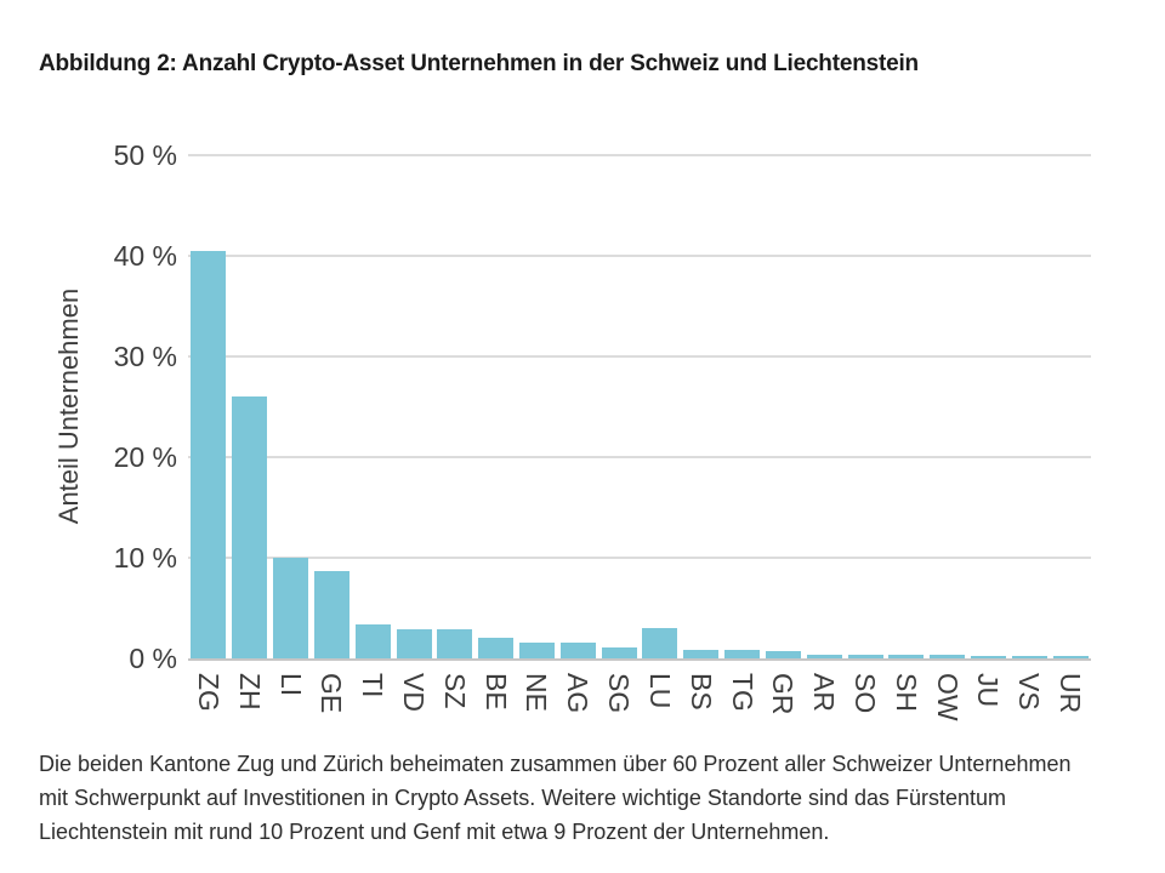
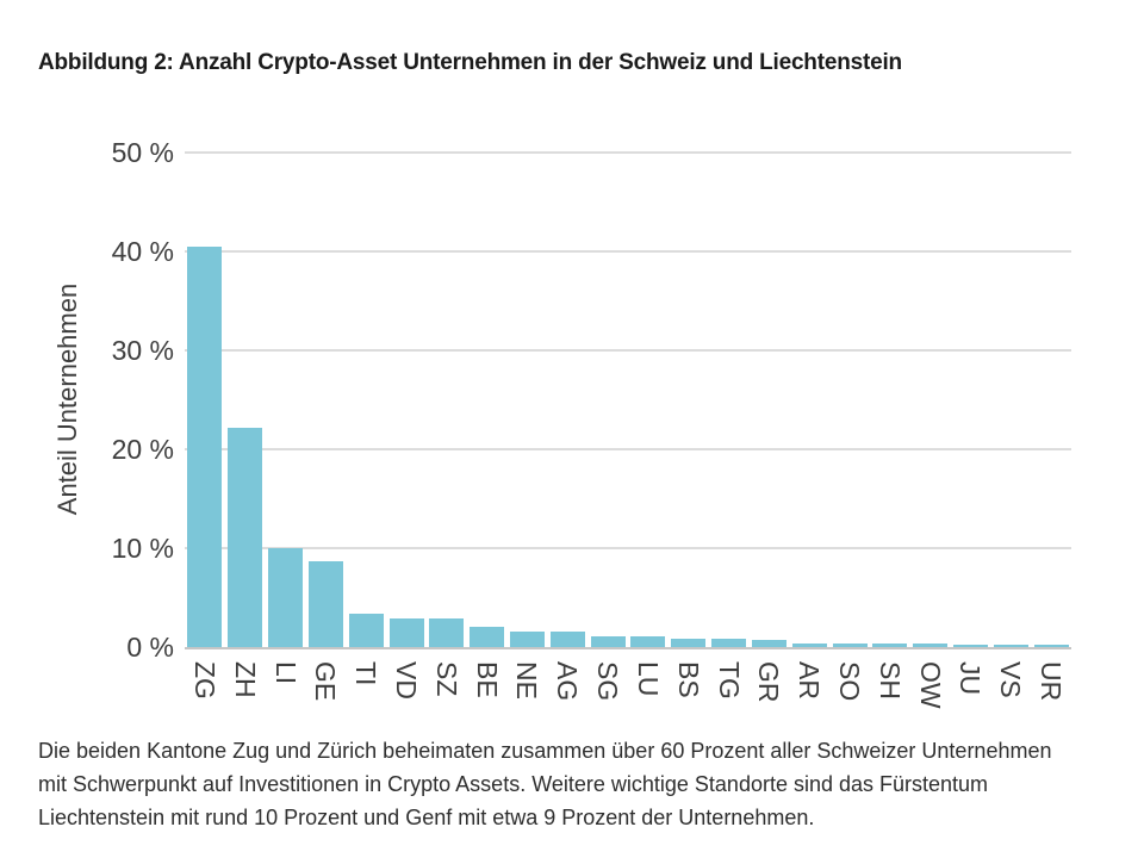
ZH: 26% -> 22%
LU: 3% -> 1%
